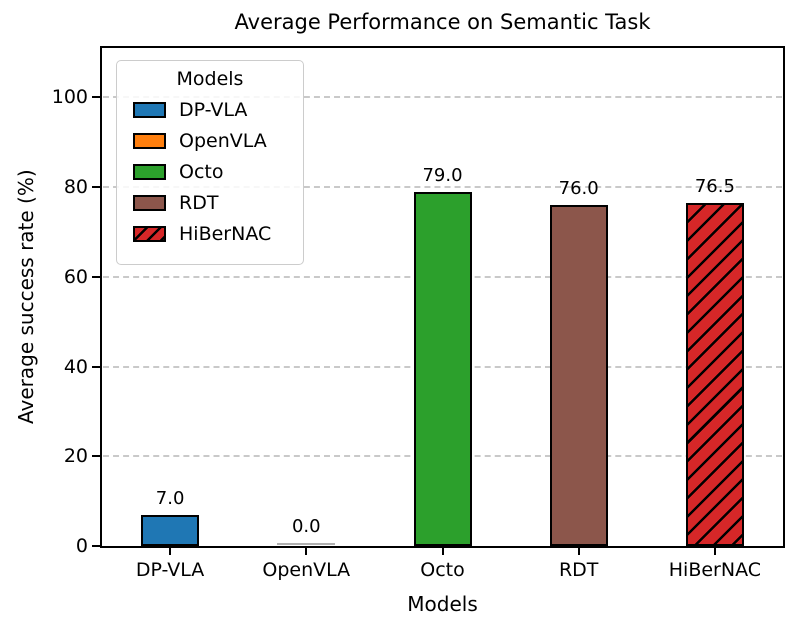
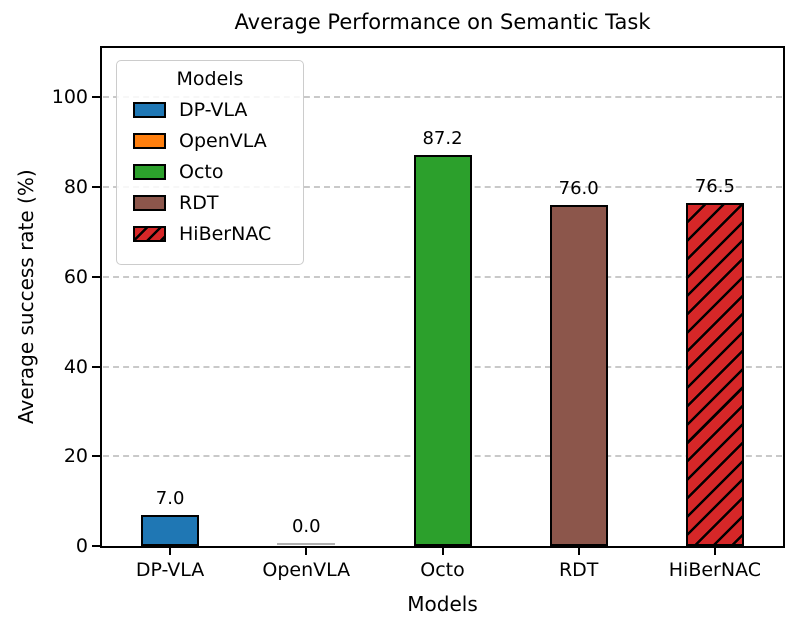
Octo: 79.0 -> 87.2
